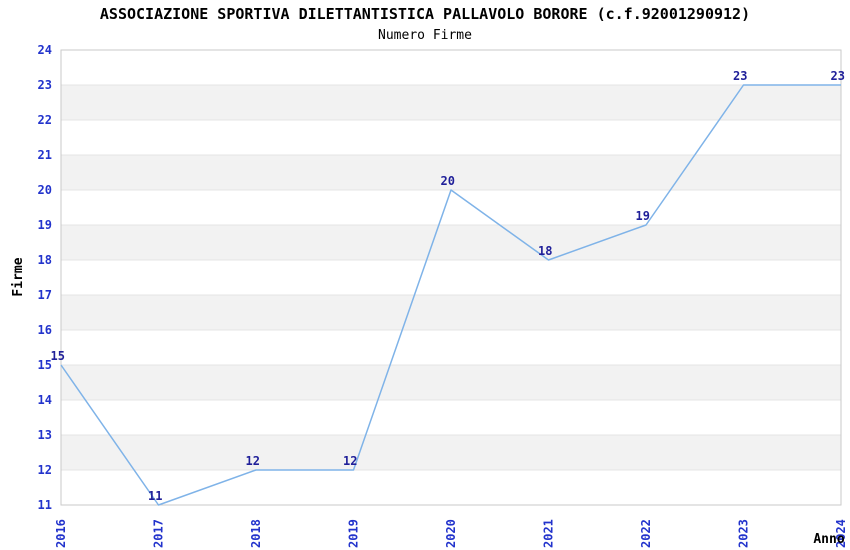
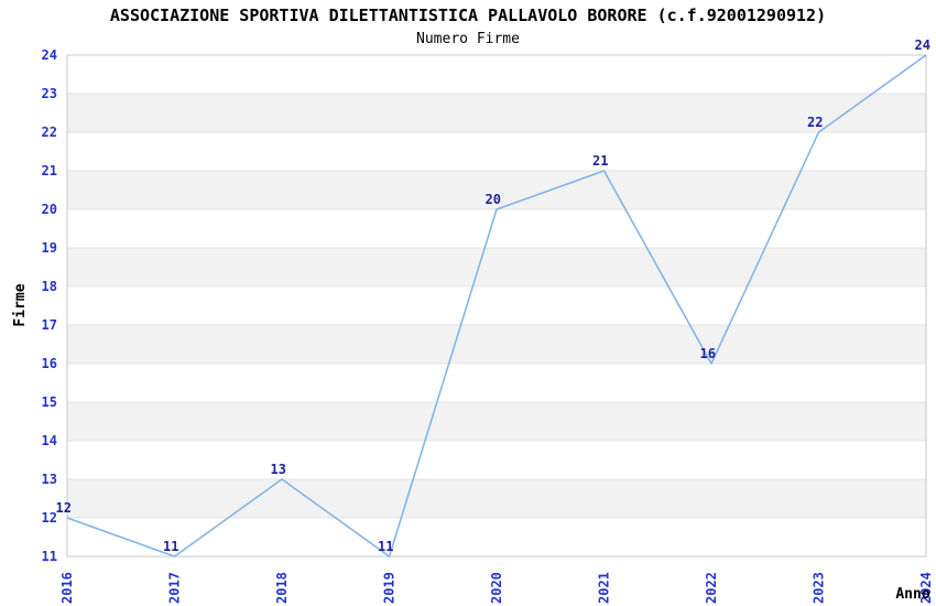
2016: 15 -> 12
2018: 12 -> 13
2019: 12 -> 11
2021: 18 -> 21
2022: 19 -> 16
2023: 23 -> 22
2024: 23 -> 24
